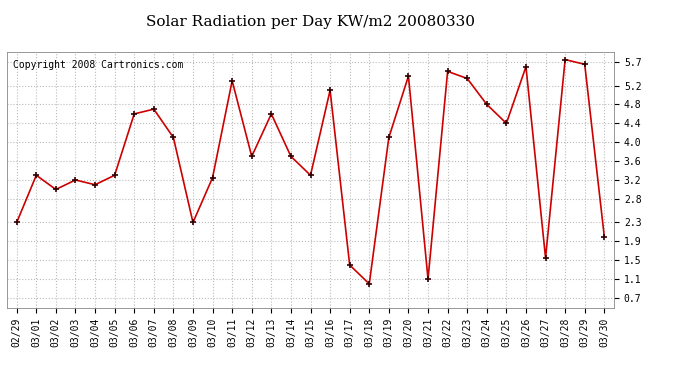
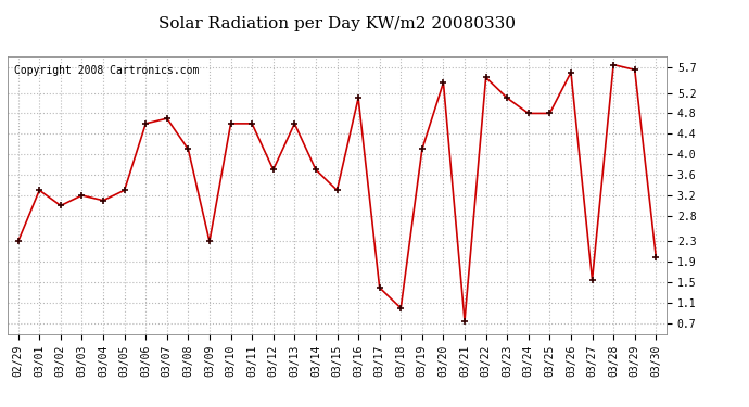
03/10: 3.25 -> 4.60
03/11: 5.30 -> 4.60
03/21: 1.10 -> 0.75
03/23: 5.35 -> 5.10
03/25: 4.40 -> 4.80
